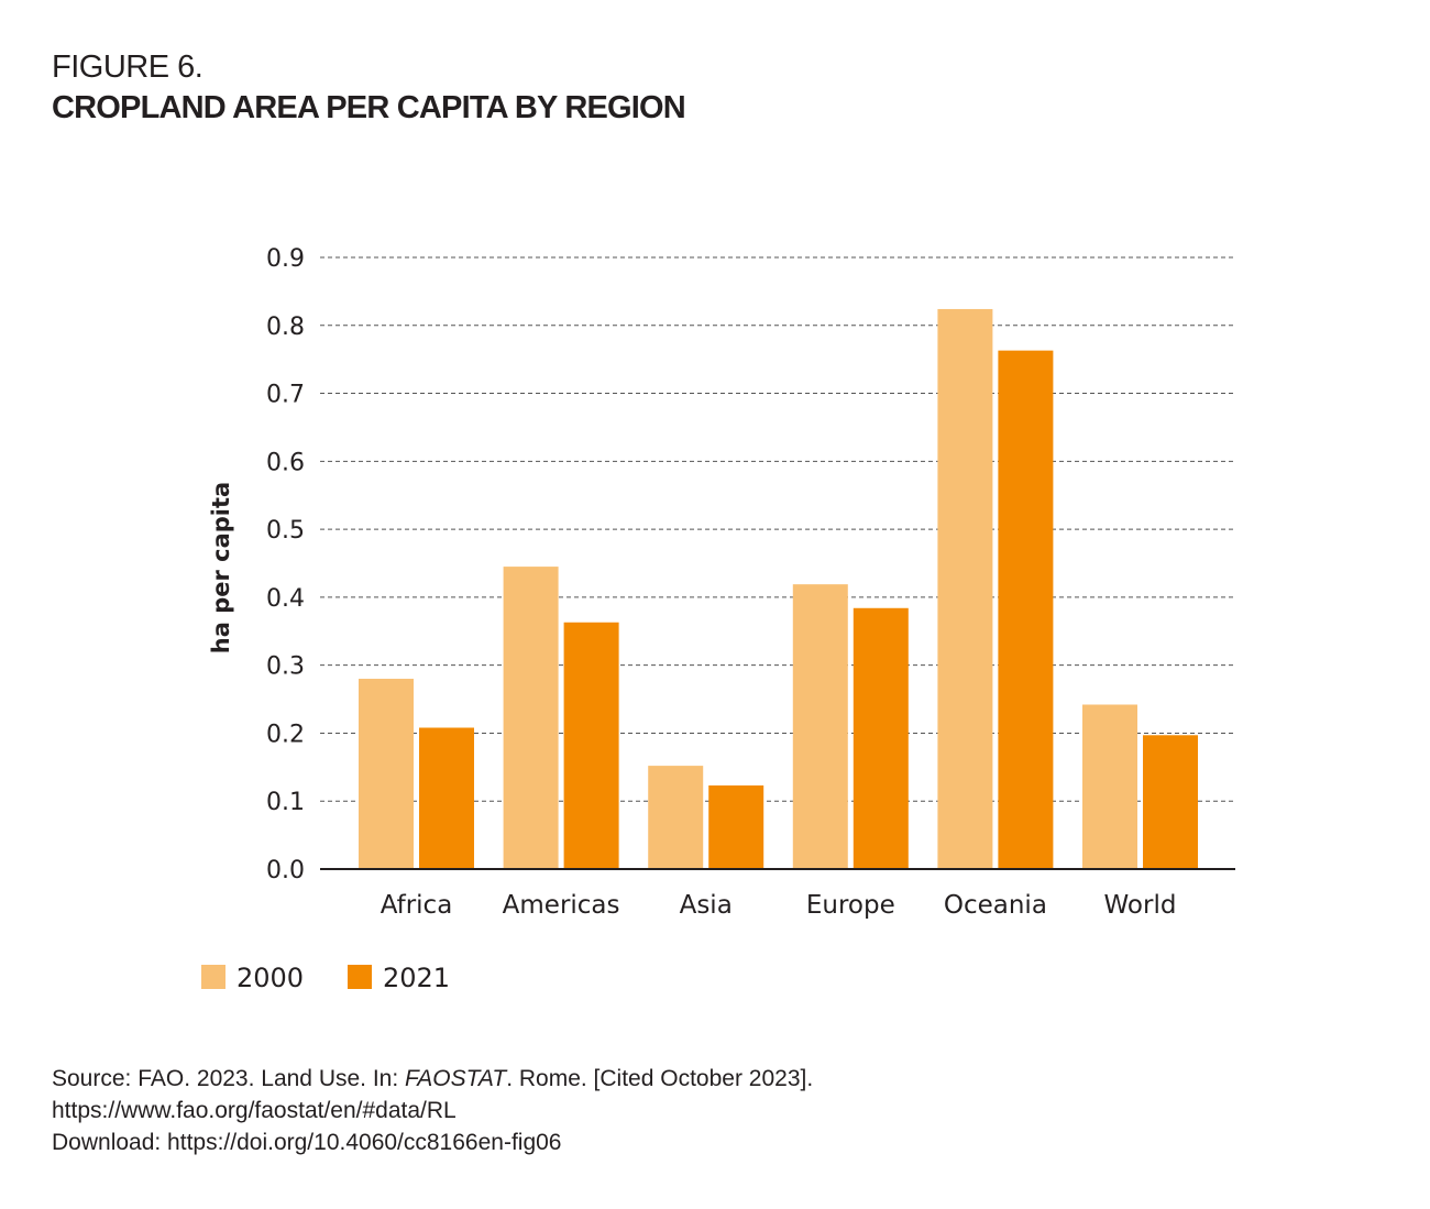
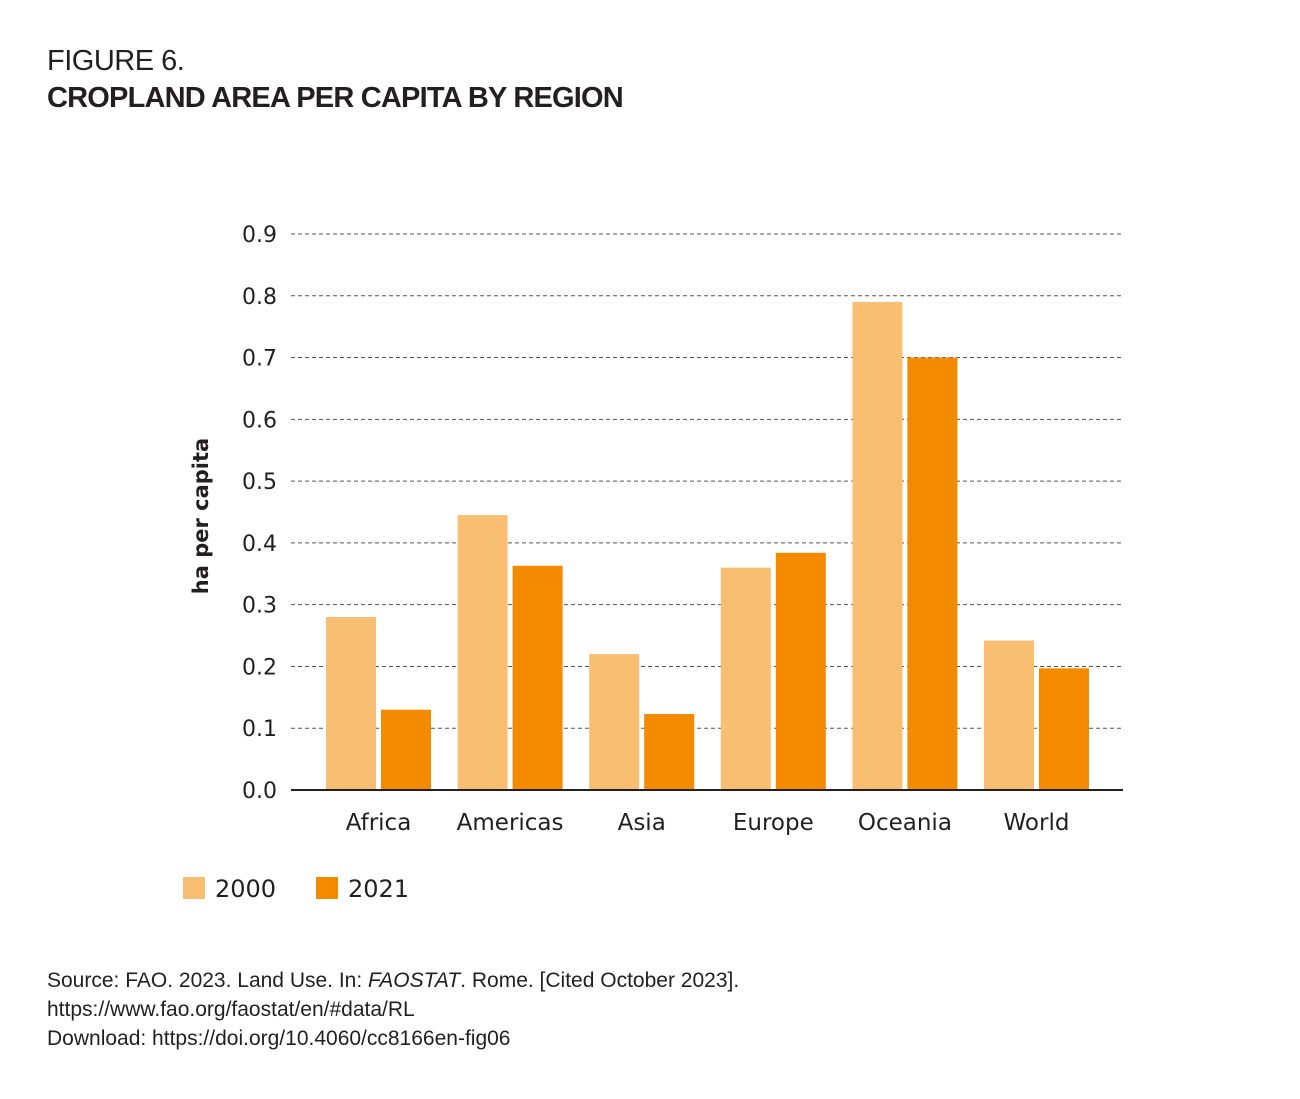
2021/Africa: 0.21 -> 0.13
2000/Asia: 0.15 -> 0.22
2000/Europe: 0.42 -> 0.36
2000/Oceania: 0.82 -> 0.79
2021/Oceania: 0.76 -> 0.70
